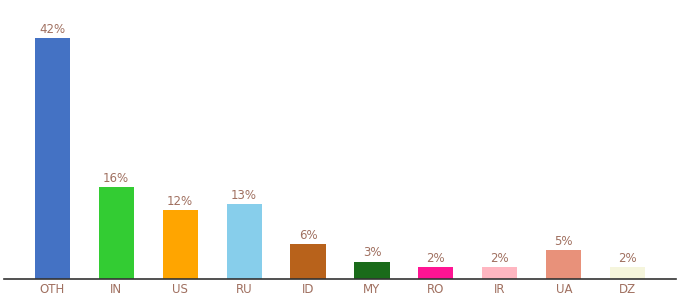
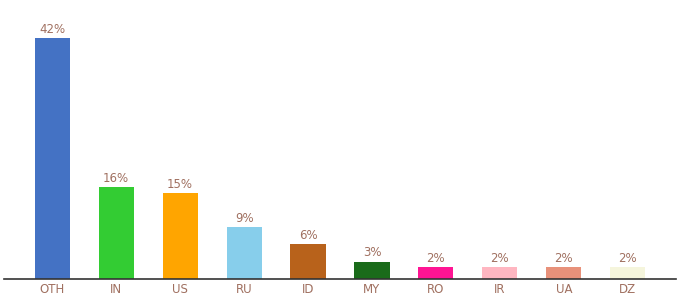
US: 12% -> 15%
RU: 13% -> 9%
UA: 5% -> 2%
